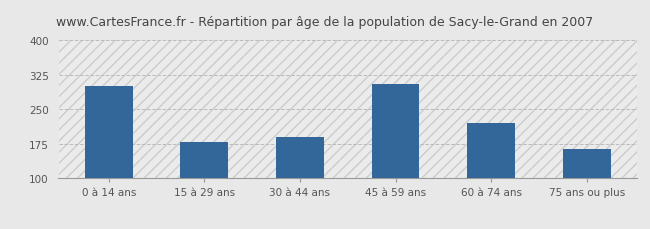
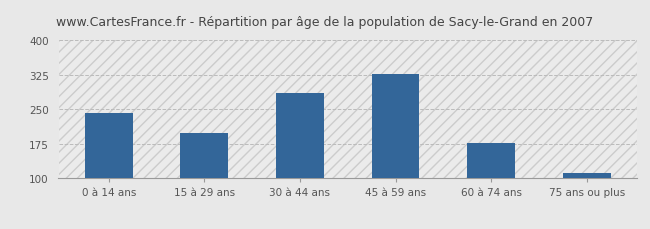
0 à 14 ans: 300 -> 242
15 à 29 ans: 180 -> 198
30 à 44 ans: 190 -> 285
45 à 59 ans: 305 -> 326
60 à 74 ans: 220 -> 176
75 ans ou plus: 165 -> 112
